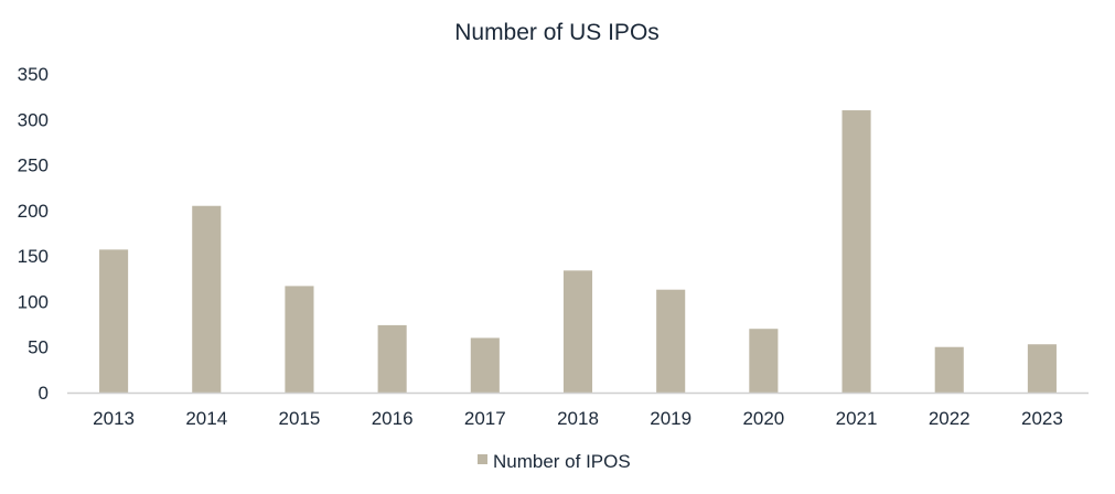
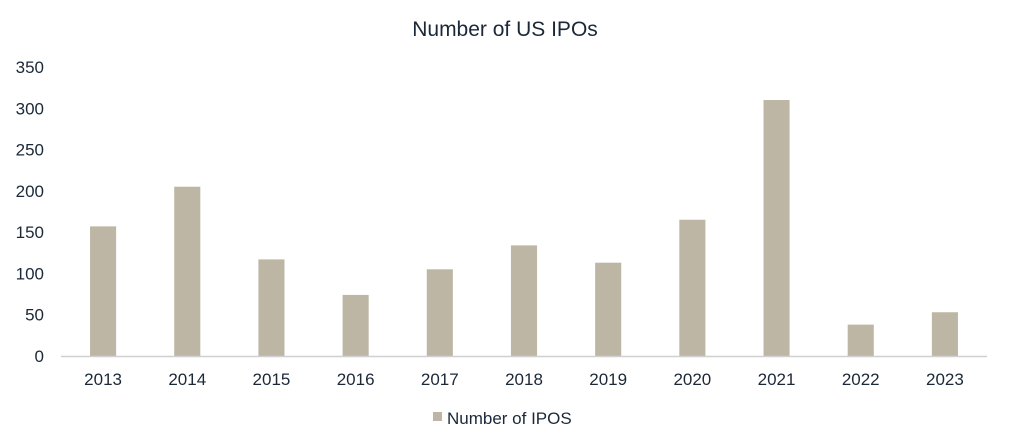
2017: 60 -> 100
2020: 70 -> 160
2022: 50 -> 40
